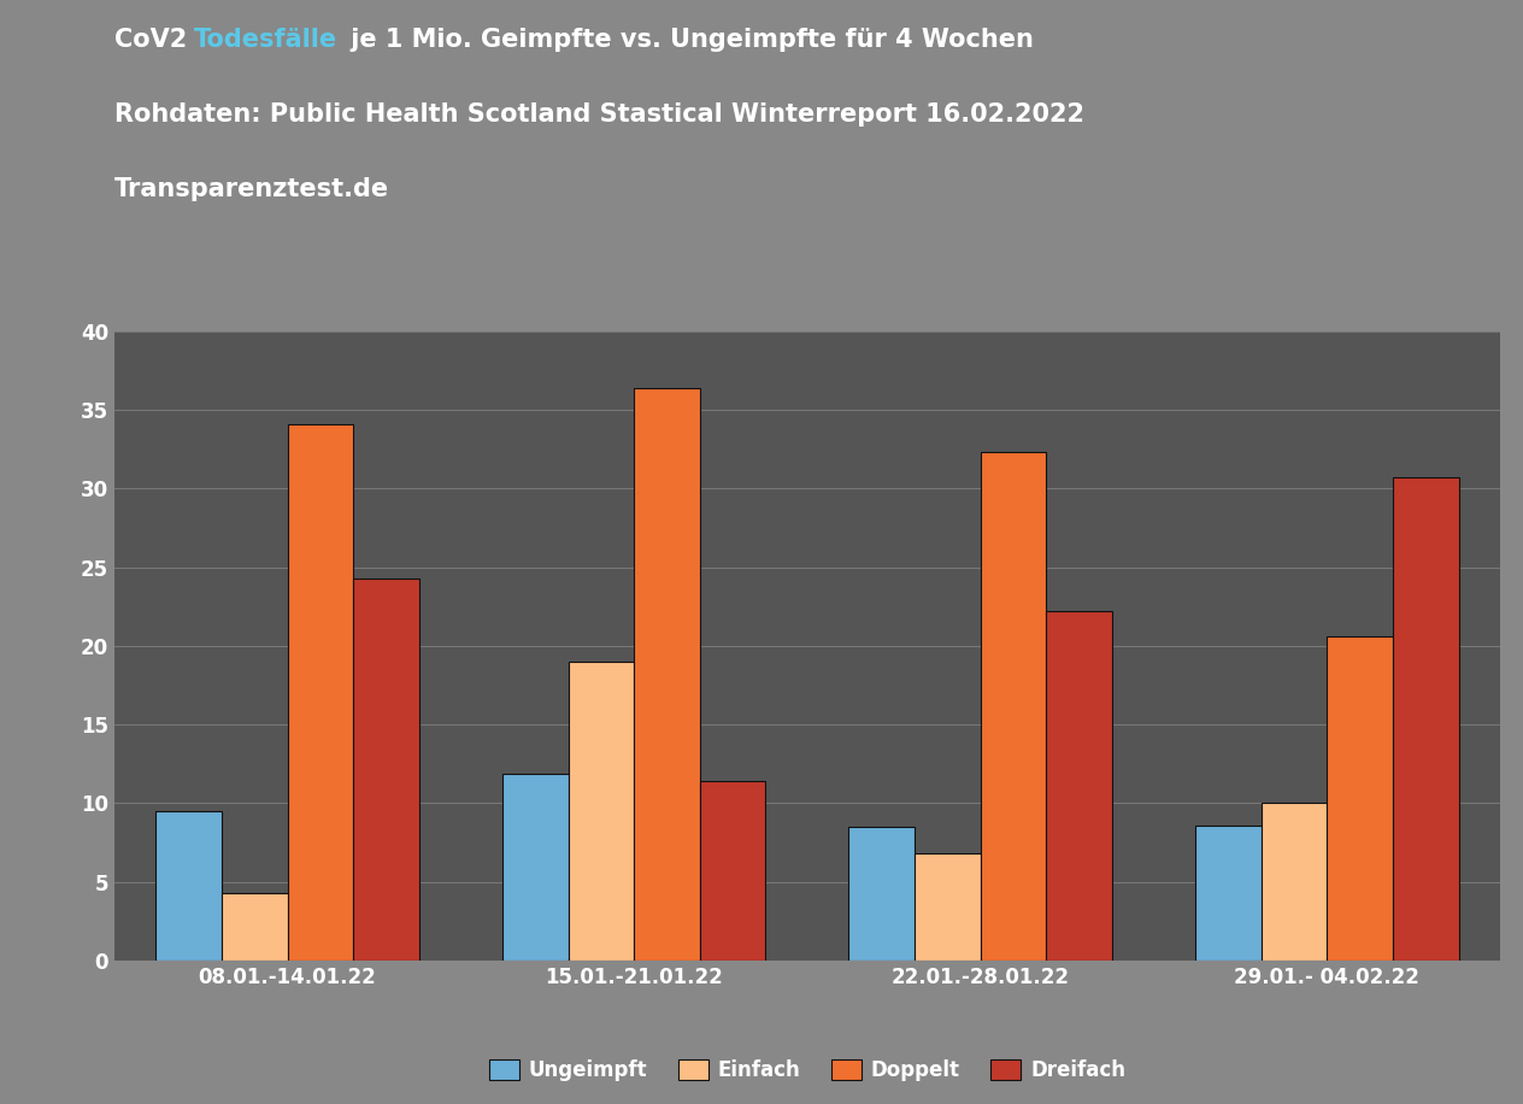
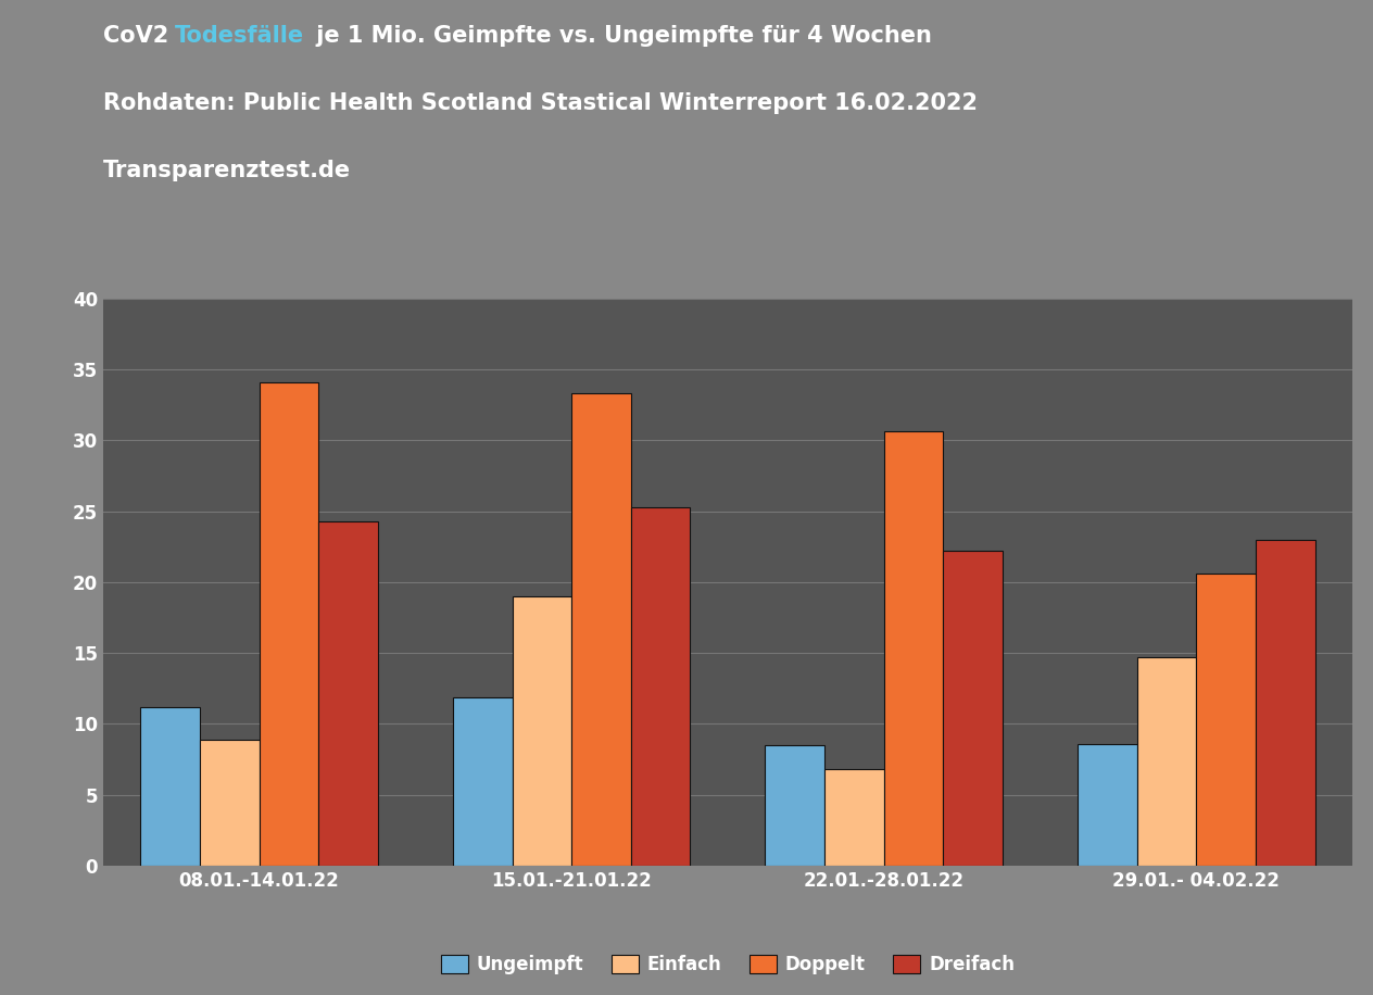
Ungeimpft/08.01.-14.01.22: 9.5 -> 11.2
Einfach/08.01.-14.01.22: 4.3 -> 8.9
Doppelt/15.01.-21.01.22: 36.4 -> 33.3
Dreifach/15.01.-21.01.22: 11.4 -> 25.3
Doppelt/22.01.-28.01.22: 32.3 -> 30.6
Einfach/29.01.- 04.02.22: 10.0 -> 14.7
Dreifach/29.01.- 04.02.22: 30.7 -> 23.0
